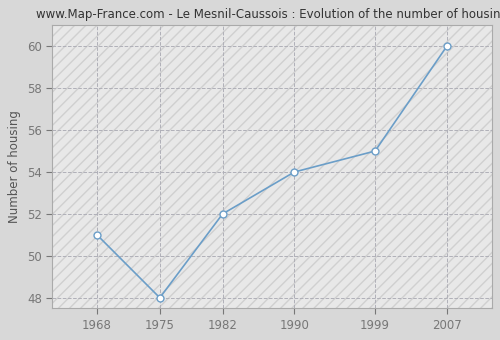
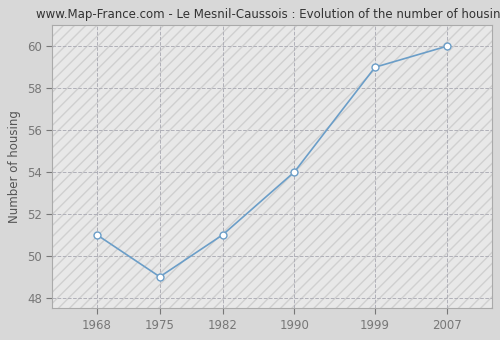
1975: 48 -> 49
1982: 52 -> 51
1999: 55 -> 59
